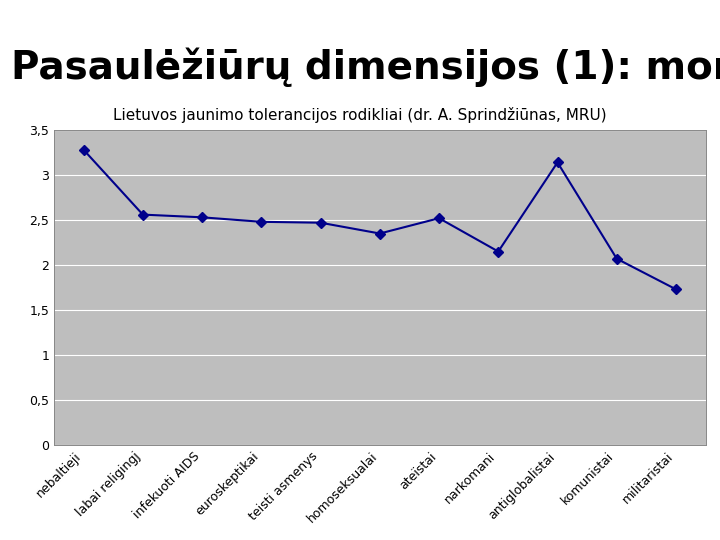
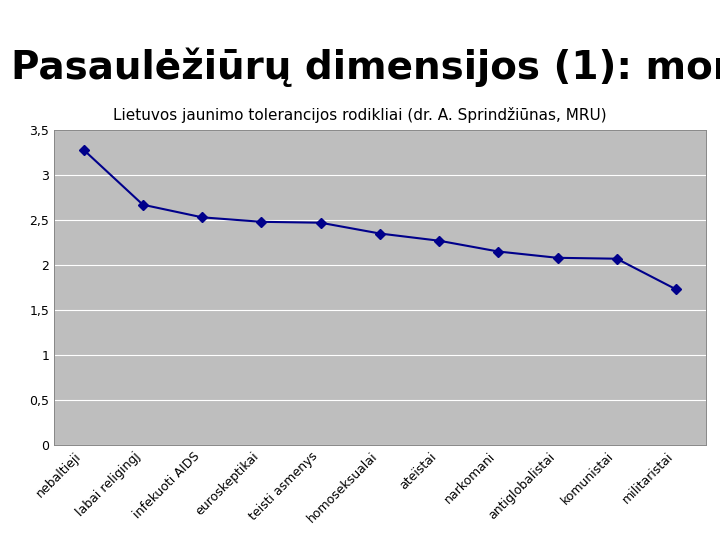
labai religingj: 2,56 -> 2,67
ateïstai: 2,52 -> 2,27
antiglobalistai: 3,14 -> 2,08
